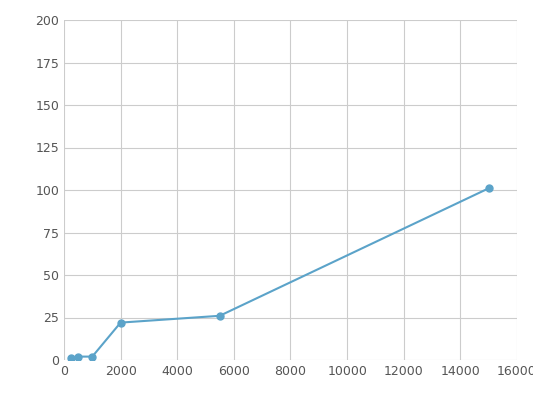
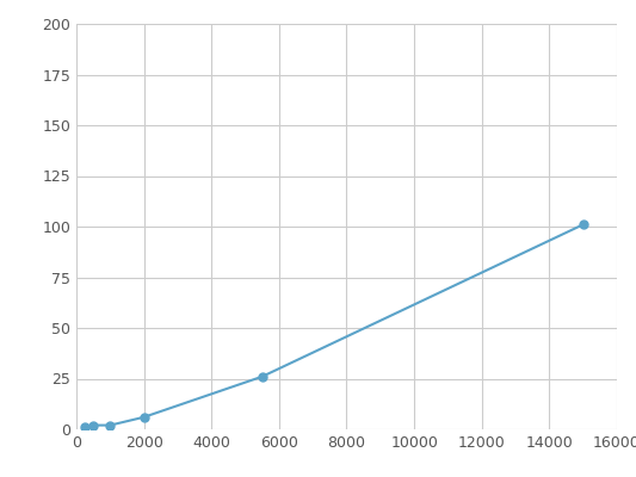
2000: 22 -> 6
